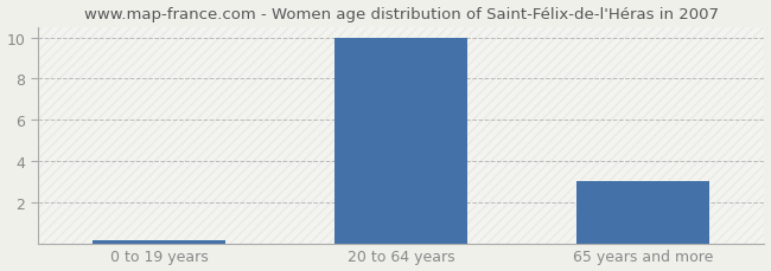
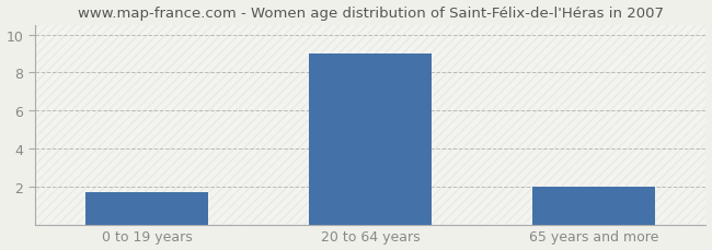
0 to 19 years: 0.1 -> 1.7
20 to 64 years: 10.0 -> 9.0
65 years and more: 3.0 -> 2.0
